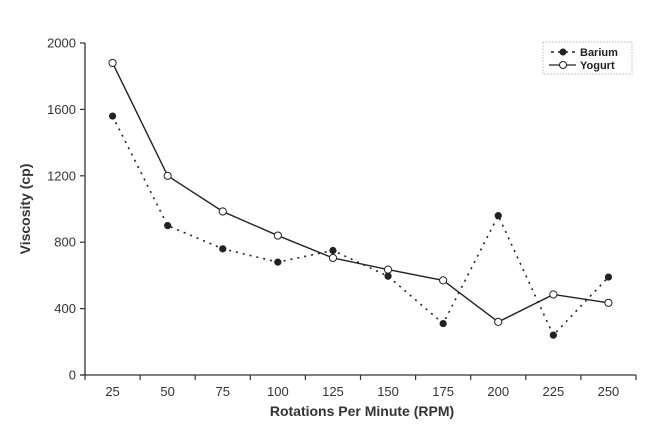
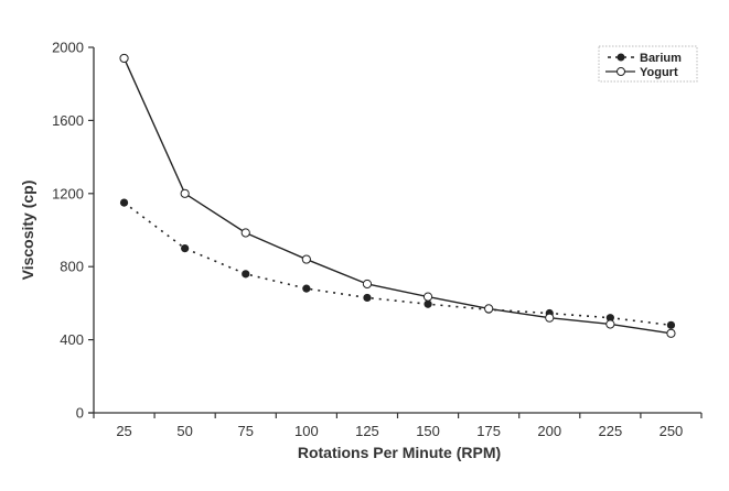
Barium/25: 1560 -> 1150
Yogurt/25: 1880 -> 1940
Barium/125: 750 -> 630
Barium/175: 310 -> 560
Barium/200: 960 -> 540
Yogurt/200: 320 -> 520
Barium/225: 240 -> 520
Barium/250: 590 -> 480
